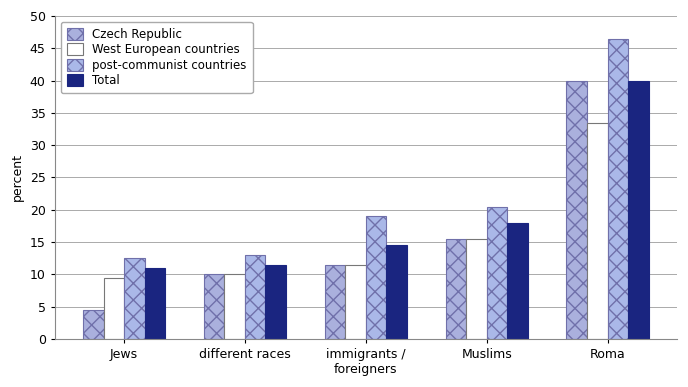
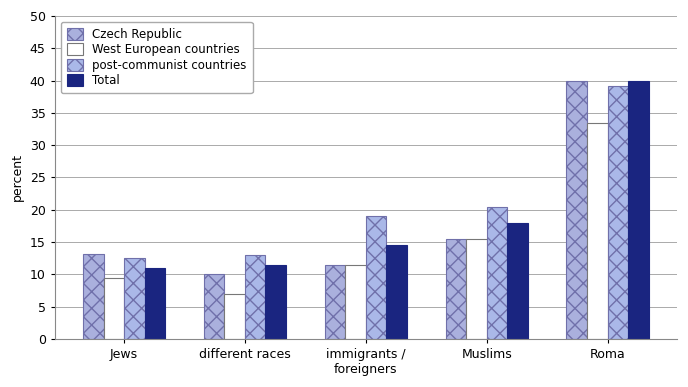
Czech Republic/Jews: 4.5 -> 13.2
West European countries/different races: 10.0 -> 7.0
post-communist countries/Roma: 46.5 -> 39.2
